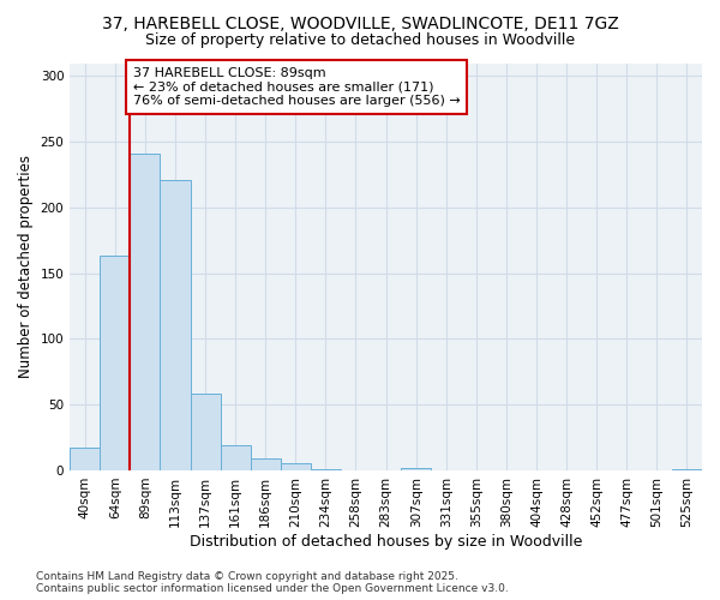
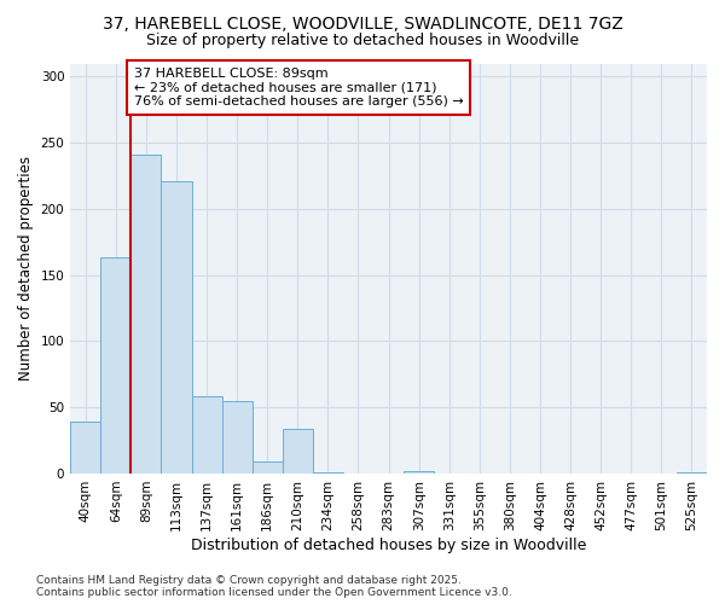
40sqm: 17 -> 39
161sqm: 19 -> 55
210sqm: 5 -> 34
